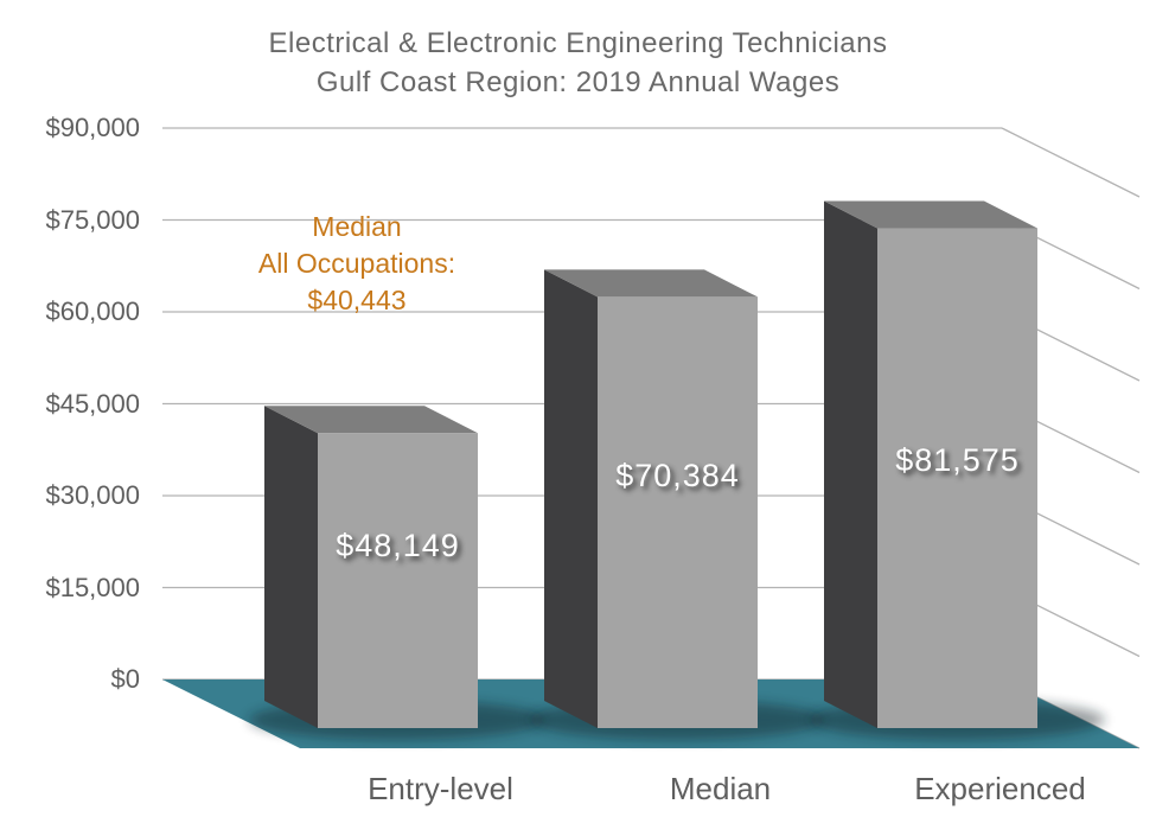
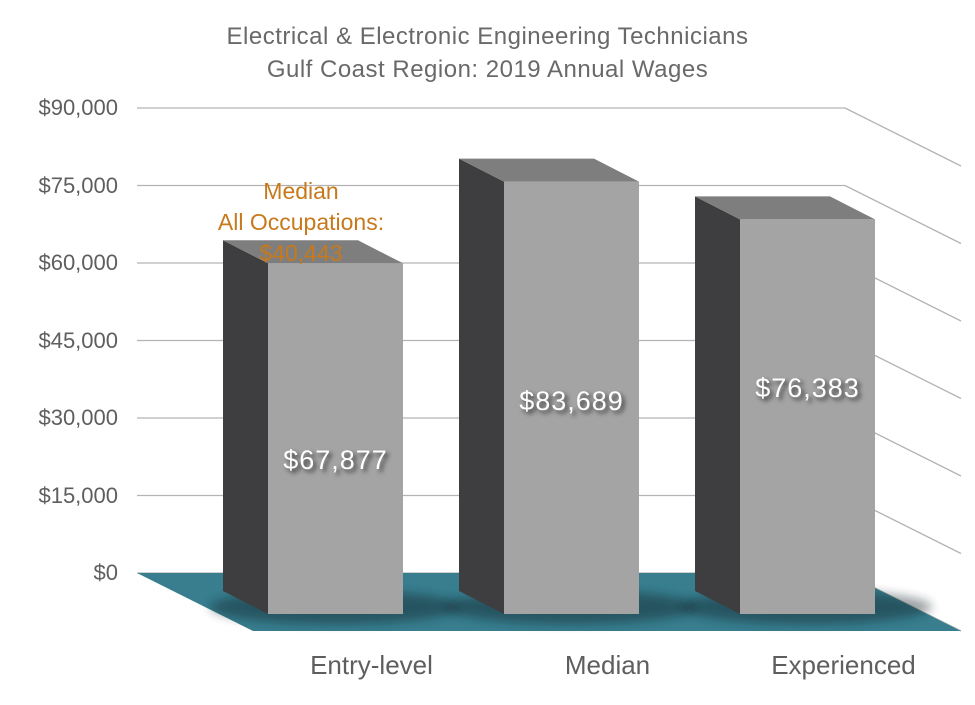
Entry-level: $48,149 -> $67,877
Median: $70,384 -> $83,689
Experienced: $81,575 -> $76,383
